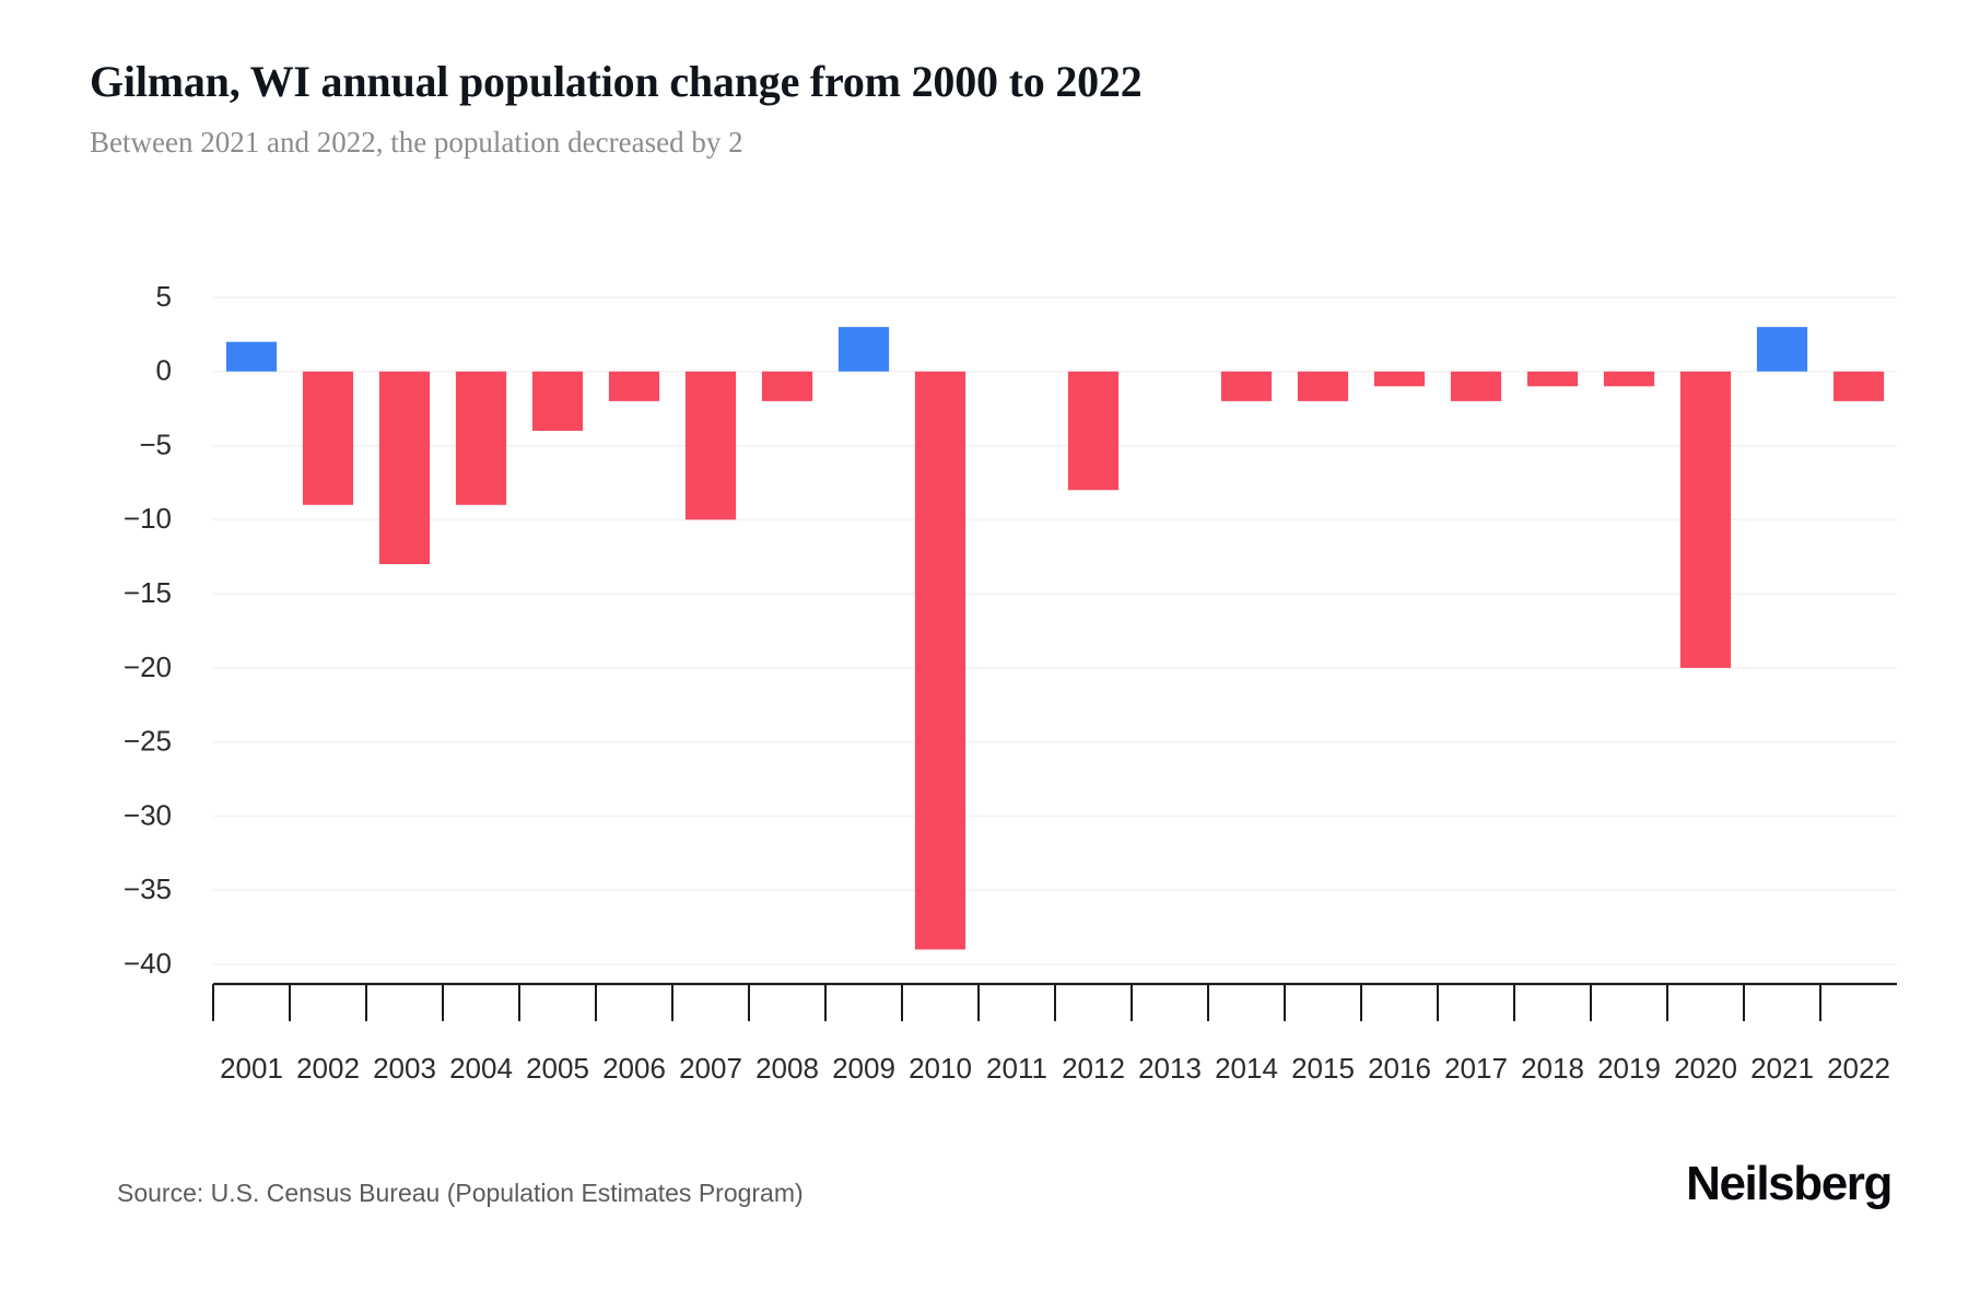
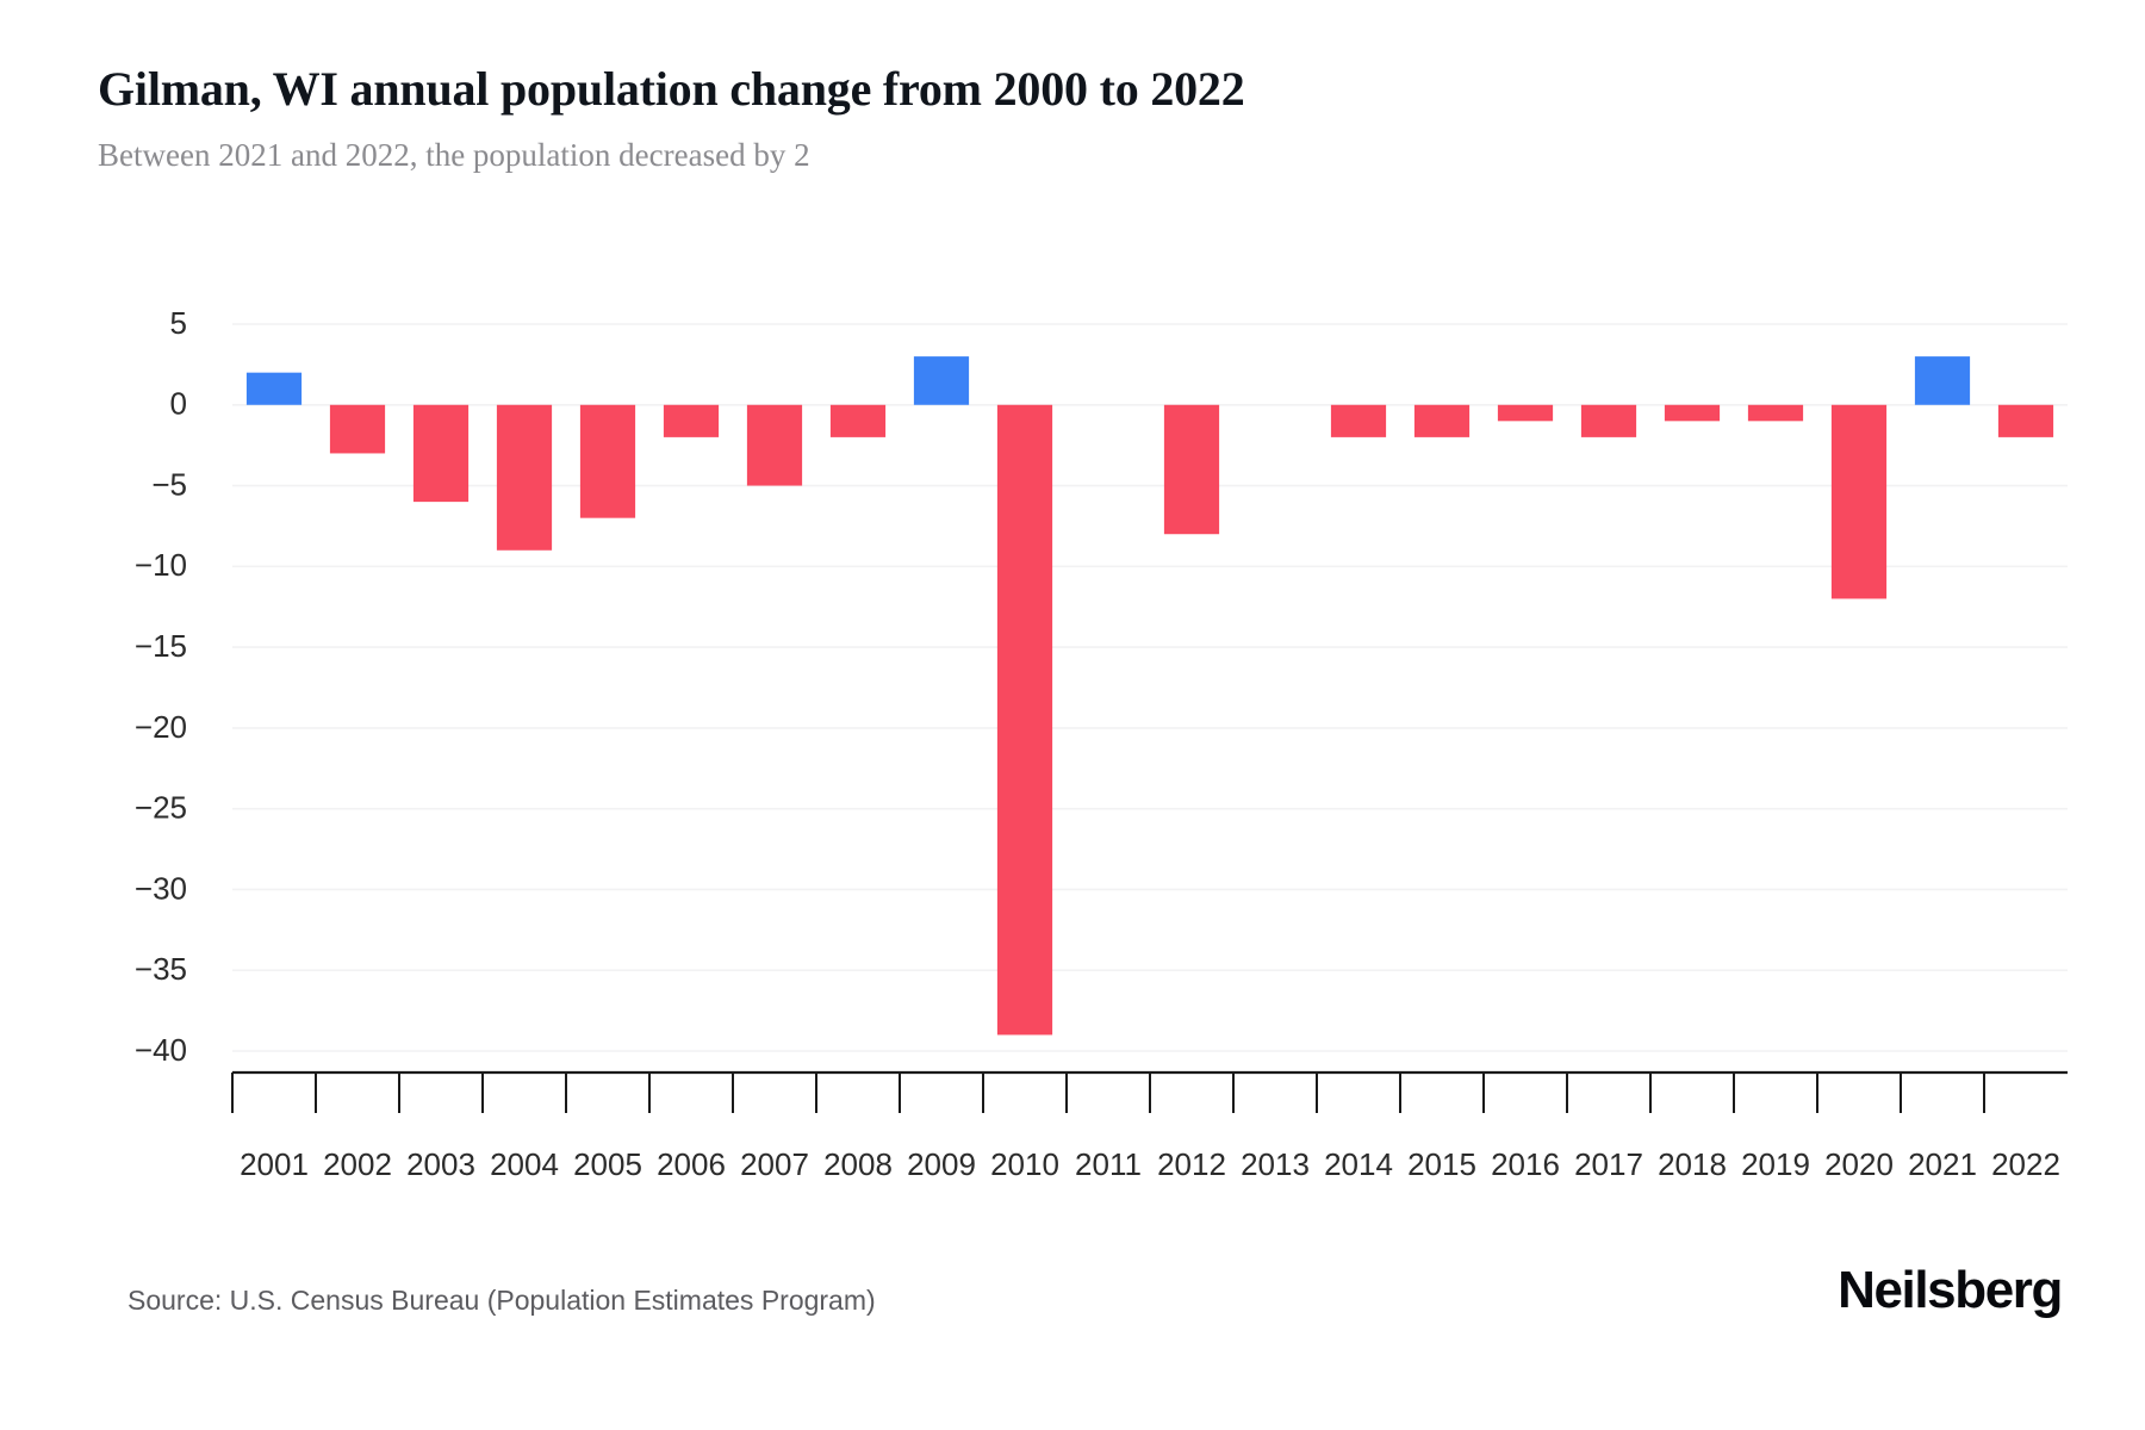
2002: -9 -> -3
2003: -13 -> -6
2005: -4 -> -7
2007: -10 -> -5
2020: -20 -> -12
